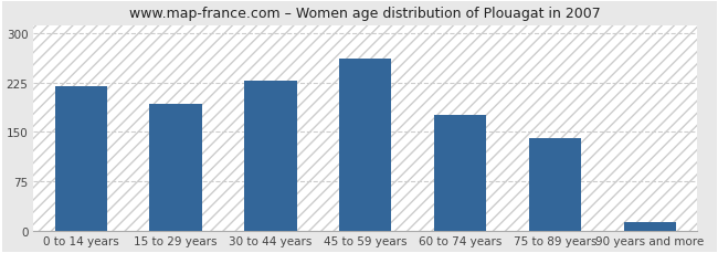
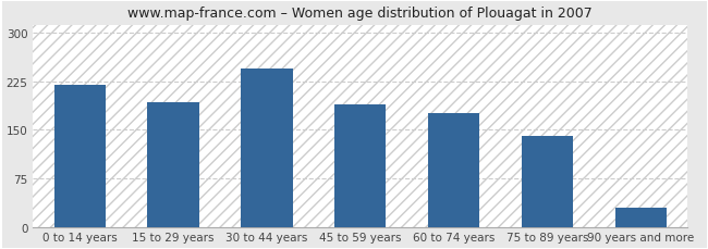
30 to 44 years: 228 -> 244
45 to 59 years: 262 -> 190
90 years and more: 13 -> 30
